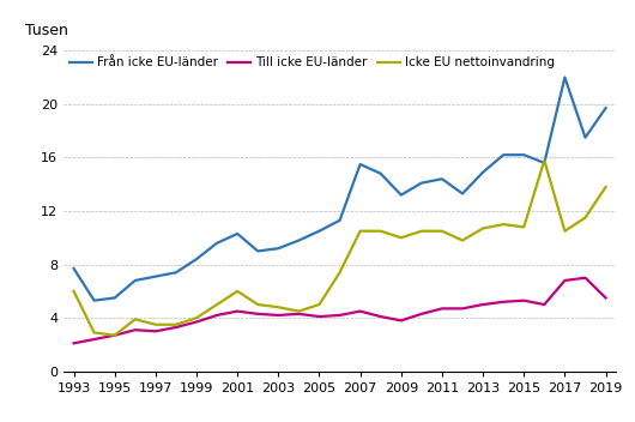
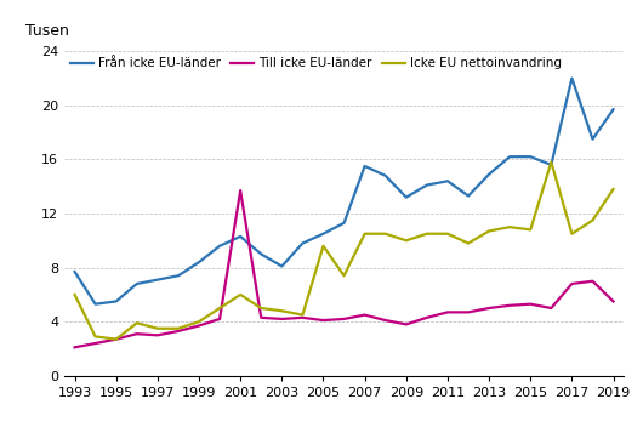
Till icke EU-länder/2001: 4.5 -> 13.7
Från icke EU-länder/2003: 9.2 -> 8.1
Icke EU nettoinvandring/2005: 5.0 -> 9.6
